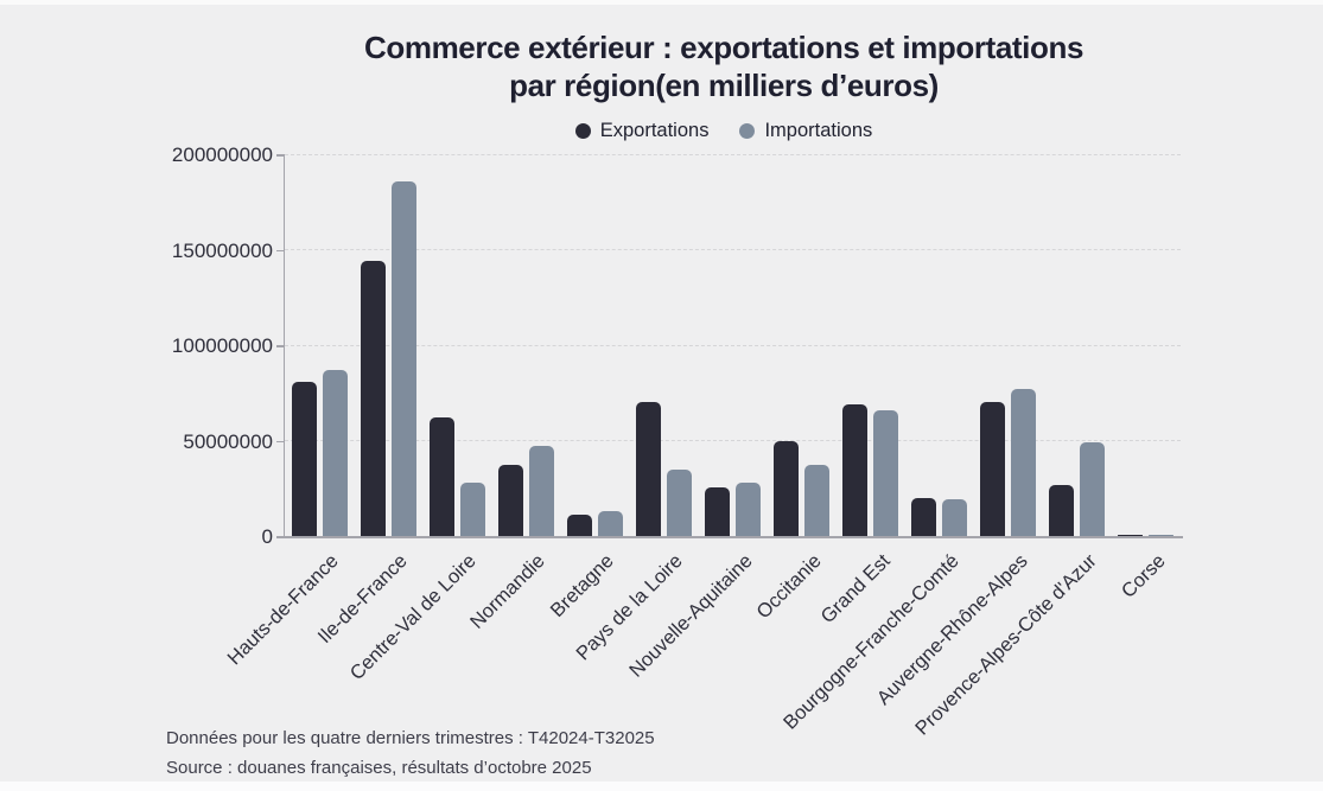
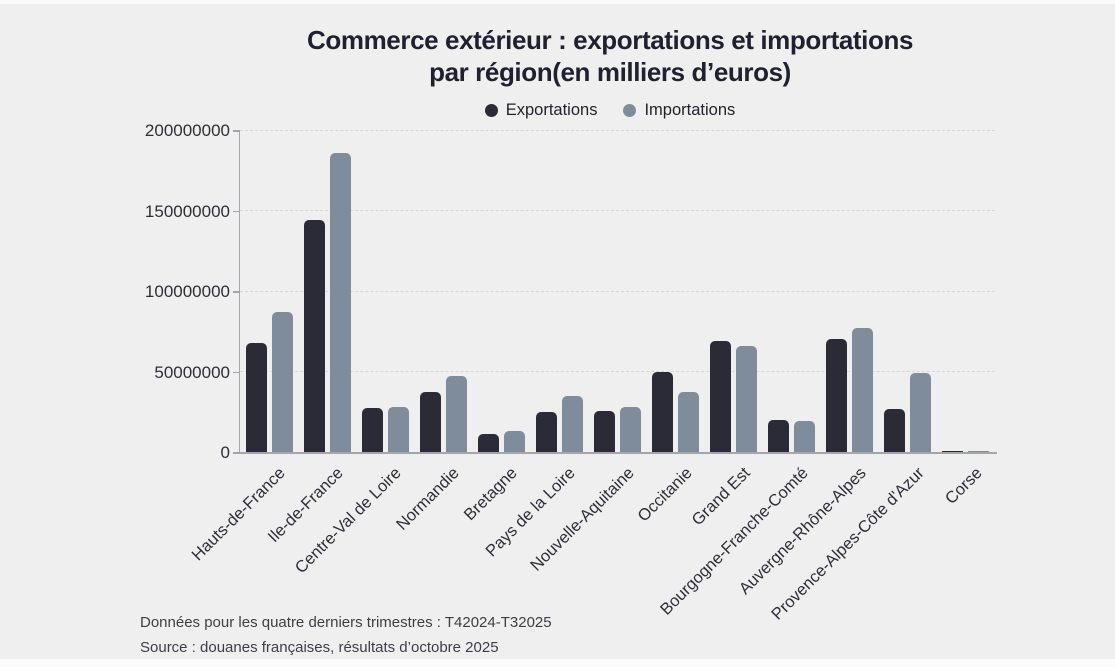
Exportations/Hauts-de-France: 81000000 -> 68000000
Exportations/Centre-Val de Loire: 62000000 -> 28000000
Exportations/Pays de la Loire: 70000000 -> 25000000
